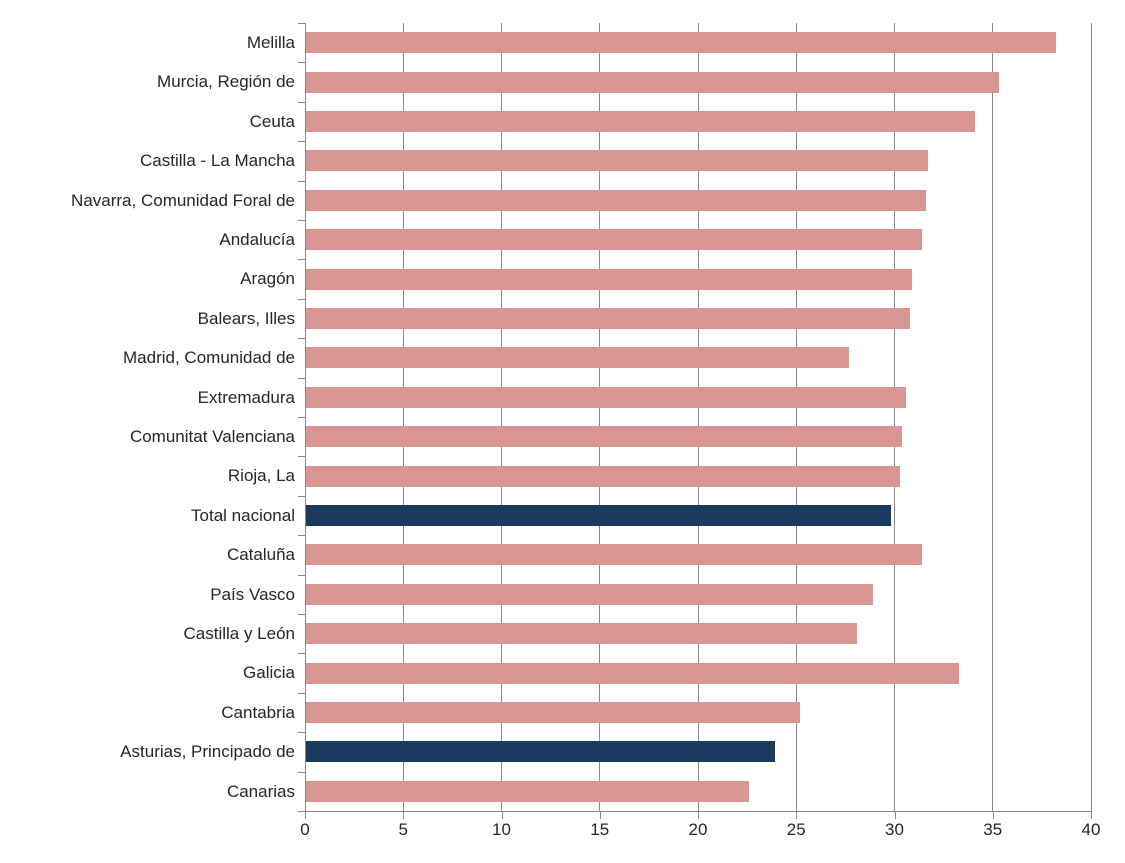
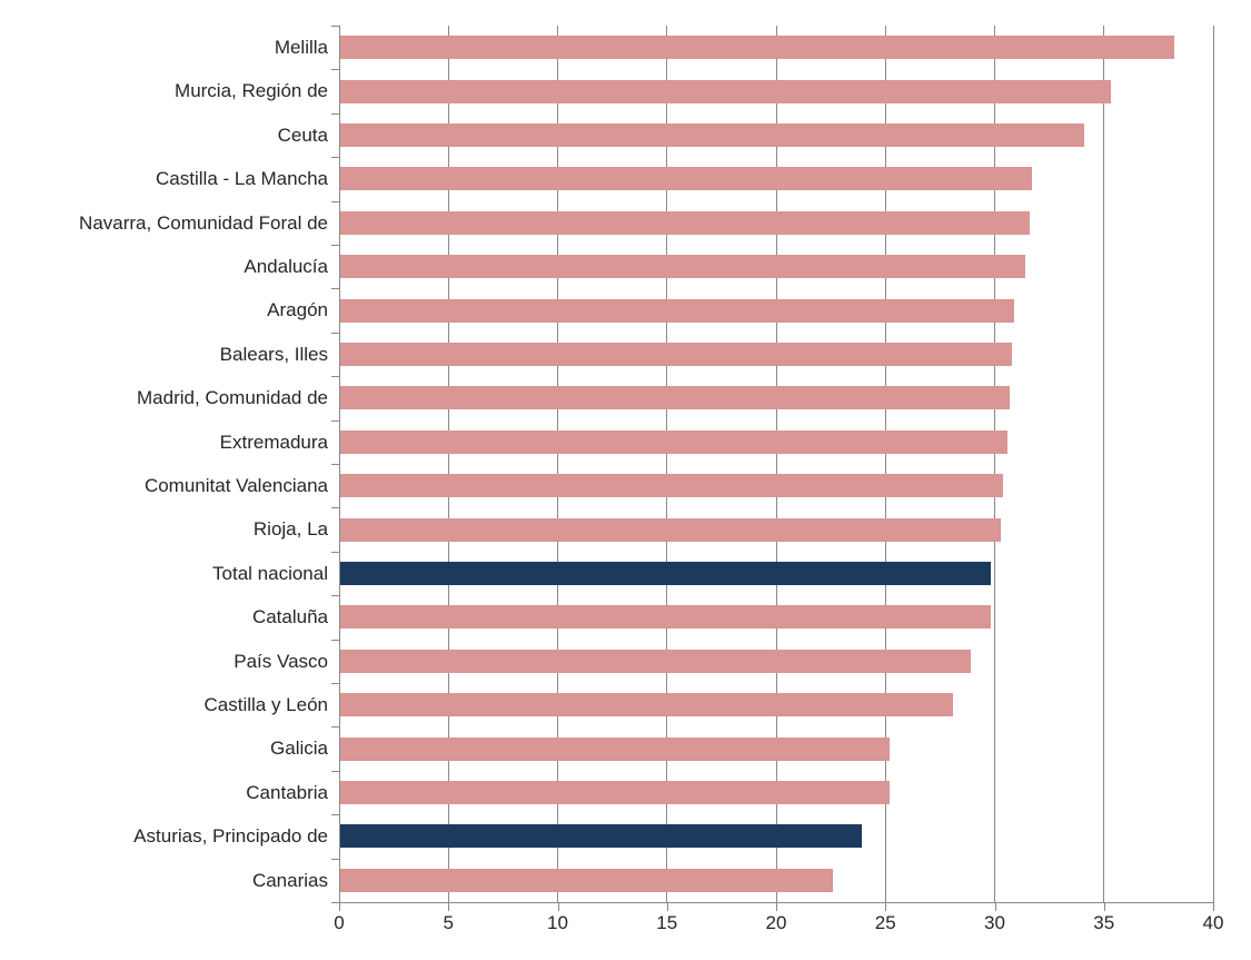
Madrid, Comunidad de: 27.7 -> 30.7
Cataluña: 31.4 -> 29.8
Galicia: 33.3 -> 25.2
